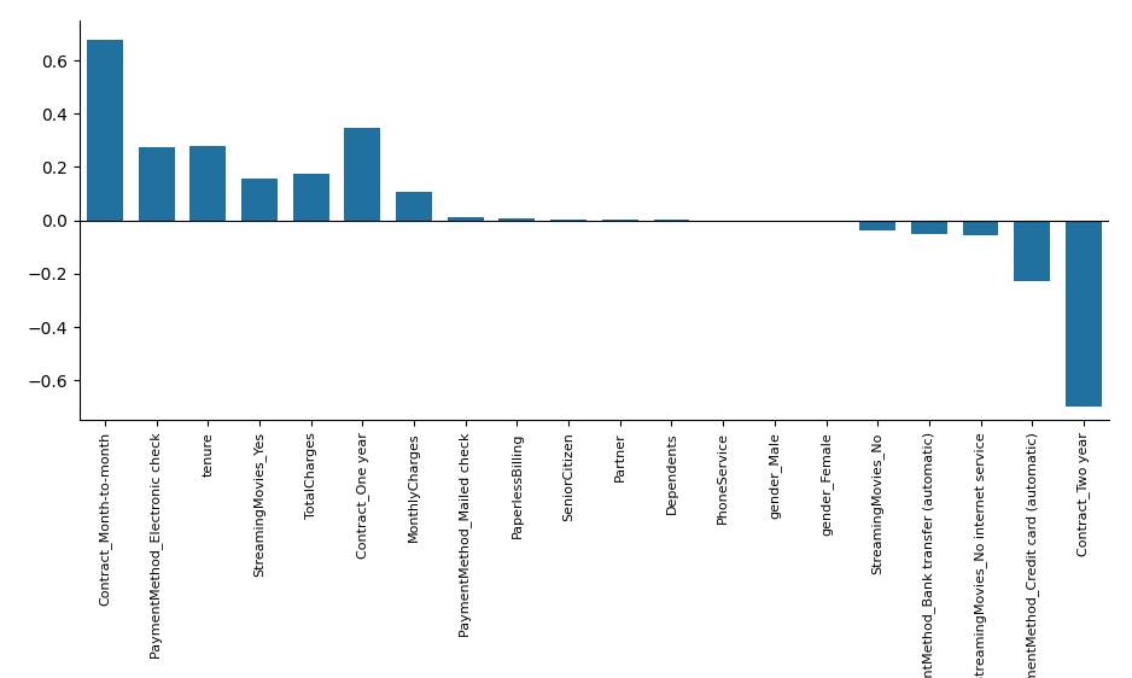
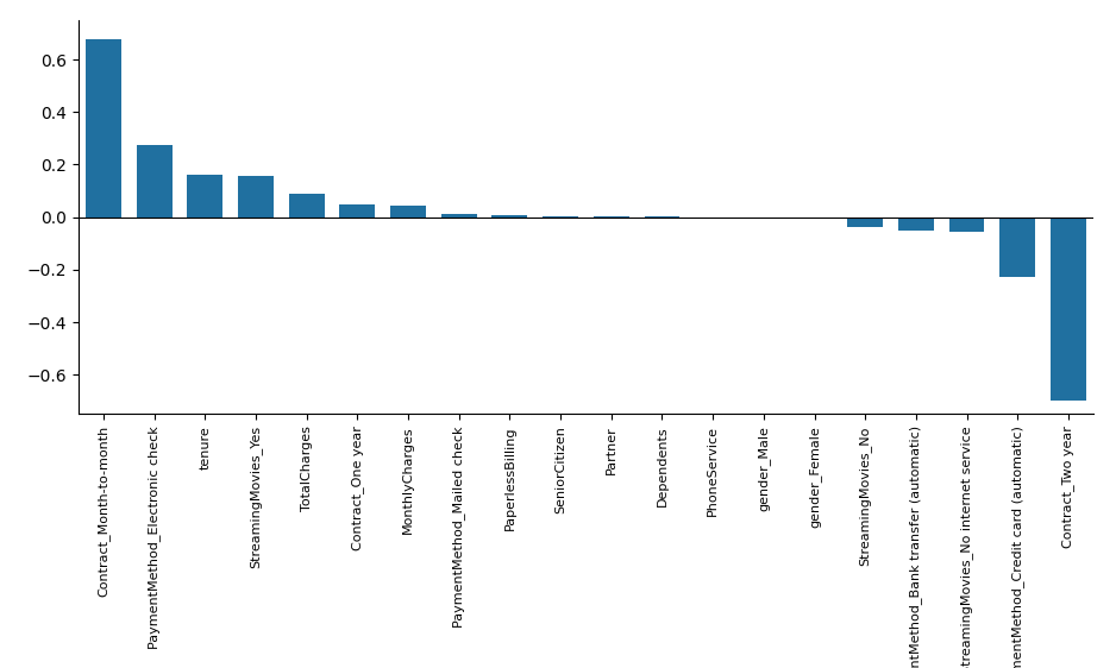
tenure: 0.280 -> 0.160
TotalCharges: 0.175 -> 0.090
Contract_One year: 0.345 -> 0.048
MonthlyCharges: 0.105 -> 0.042
